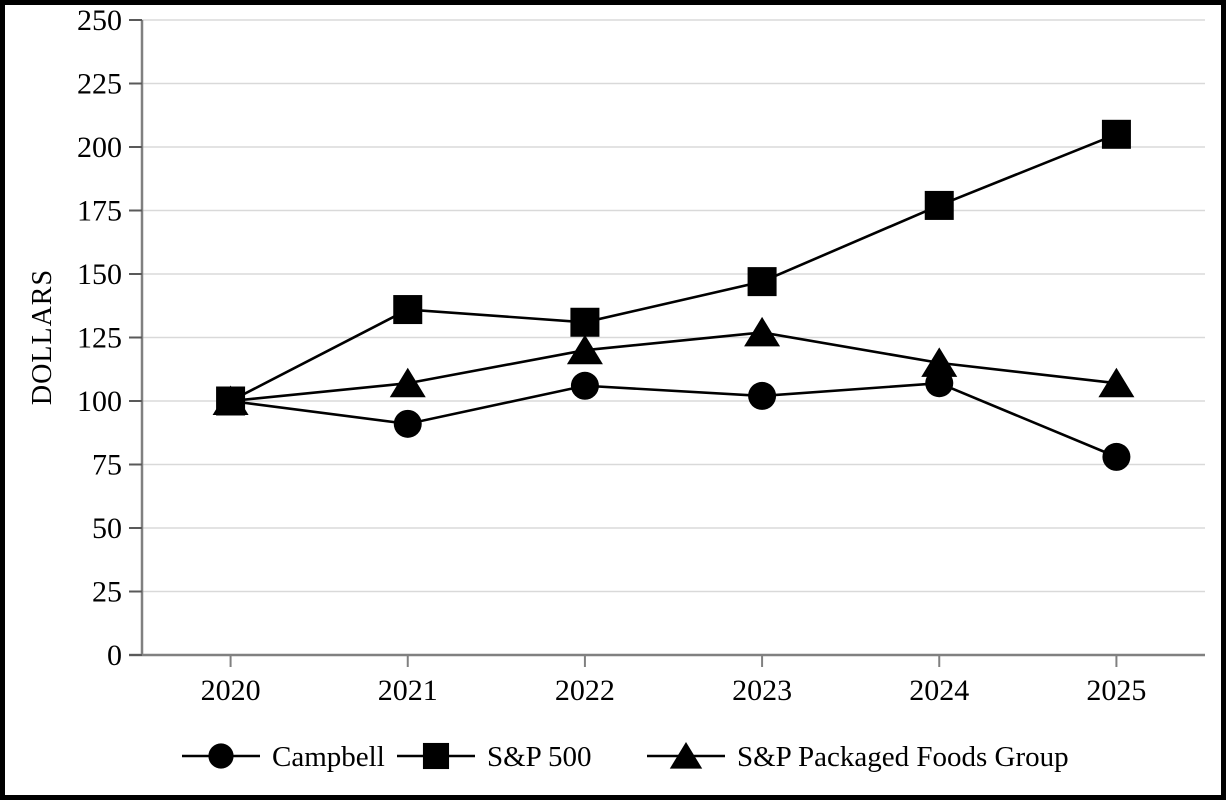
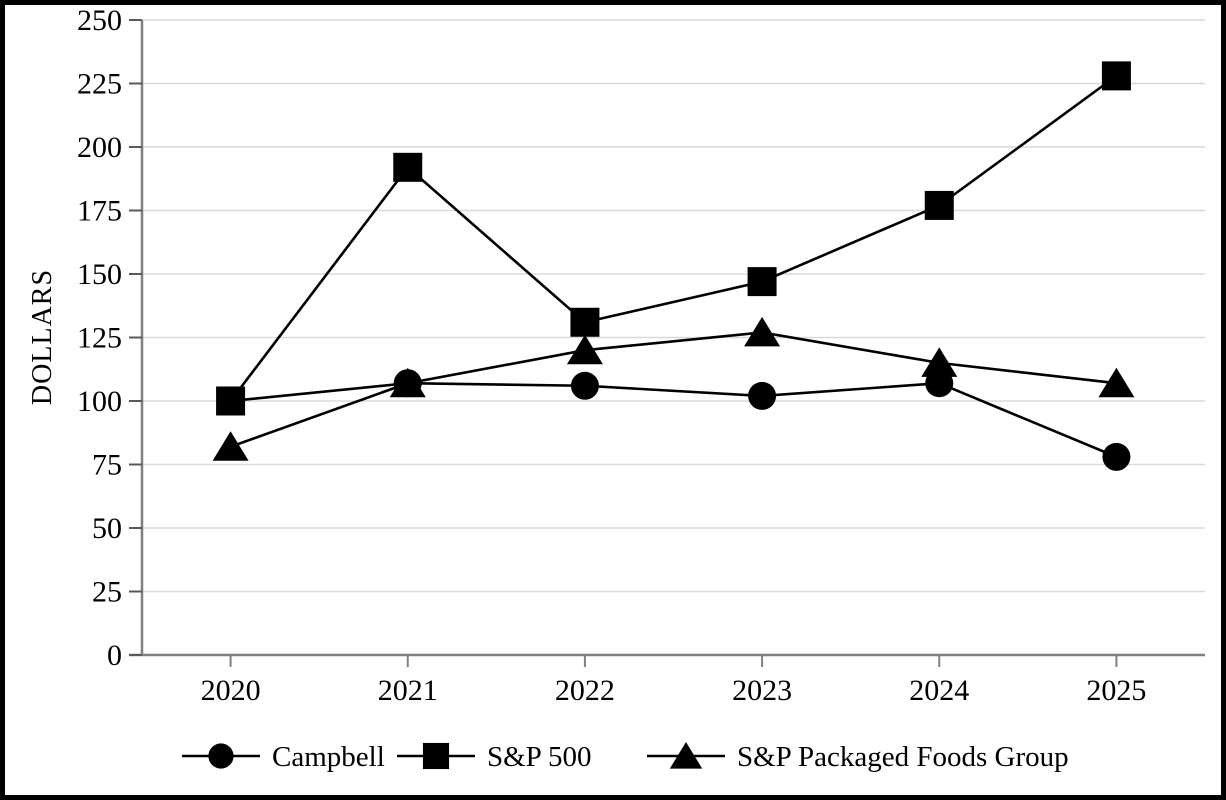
S&P Packaged Foods Group/2020: 100 -> 82
Campbell/2021: 91 -> 107
S&P 500/2021: 136 -> 192
S&P 500/2025: 205 -> 228
